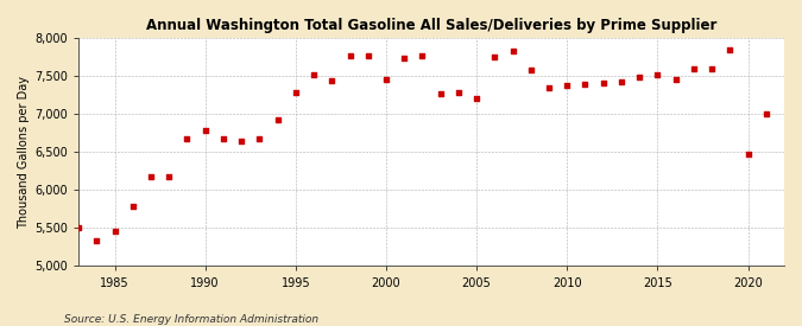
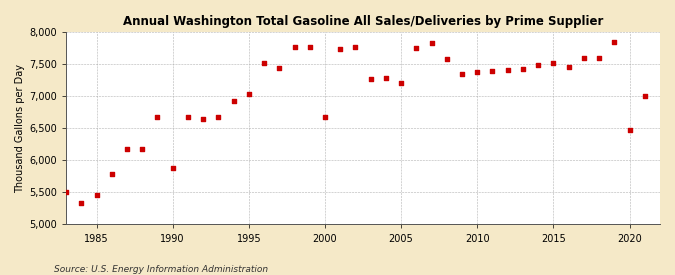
1990: 6,790 -> 5,880
1995: 7,290 -> 7,040
2000: 7,450 -> 6,680
